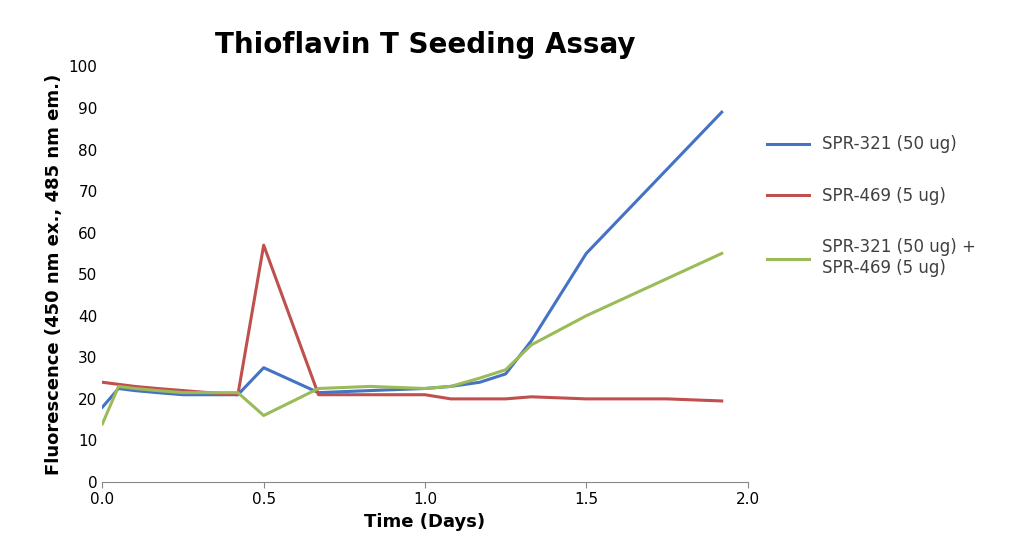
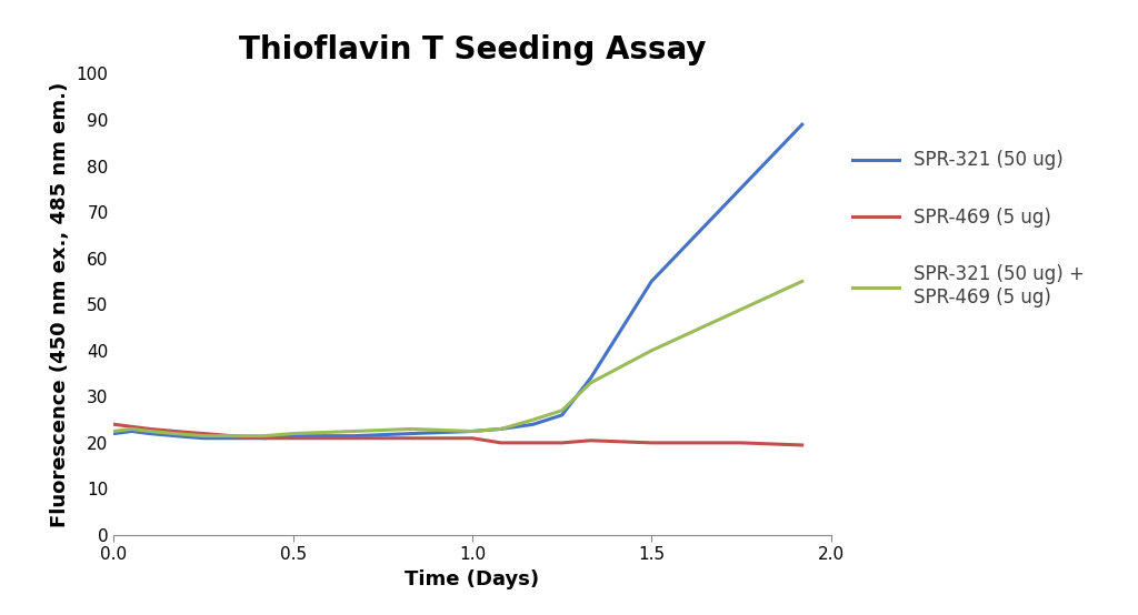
SPR-321 (50 ug)/0.0: 18.0 -> 22.0
SPR-321 (50 ug) + SPR-469 (5 ug)/0.0: 14.0 -> 22.5
SPR-321 (50 ug)/0.5: 27.5 -> 21.5
SPR-469 (5 ug)/0.5: 57.0 -> 21.0
SPR-321 (50 ug) + SPR-469 (5 ug)/0.5: 16.0 -> 22.0
